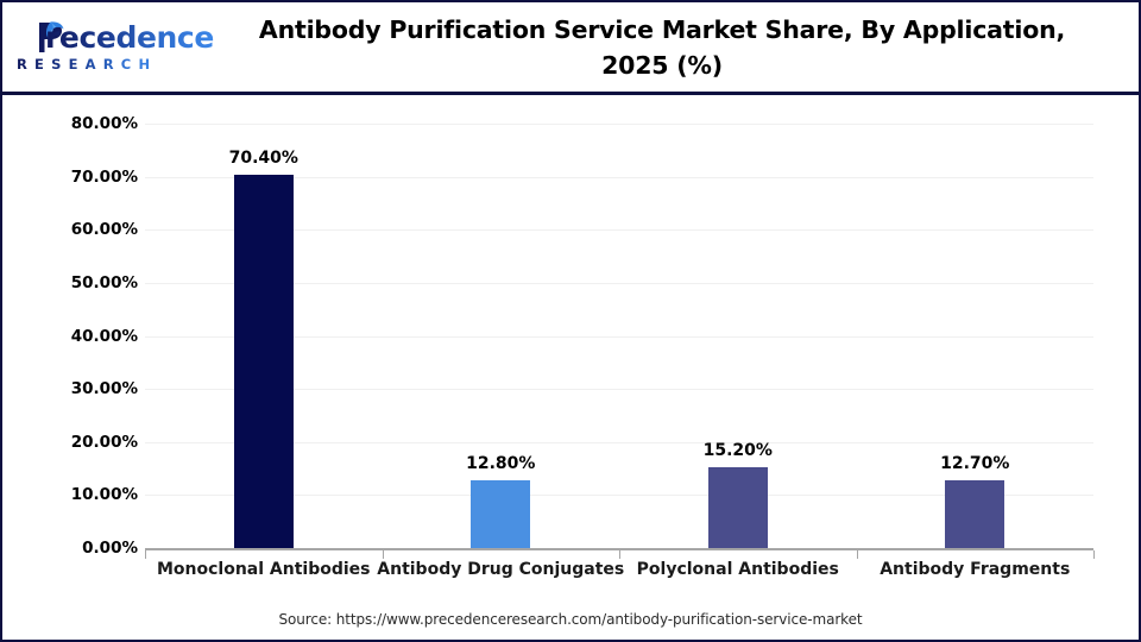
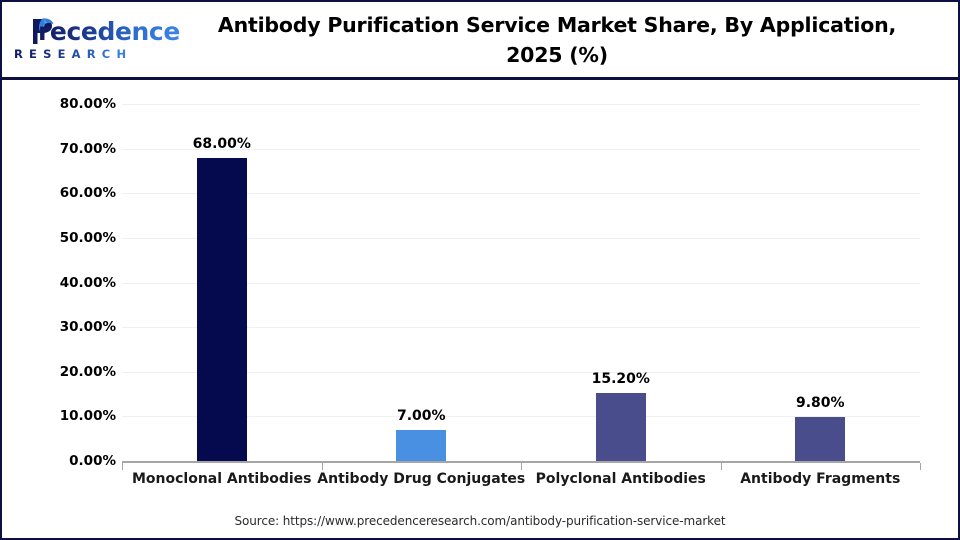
Monoclonal Antibodies: 70.40% -> 68.00%
Antibody Drug Conjugates: 12.80% -> 7.00%
Antibody Fragments: 12.70% -> 9.80%
